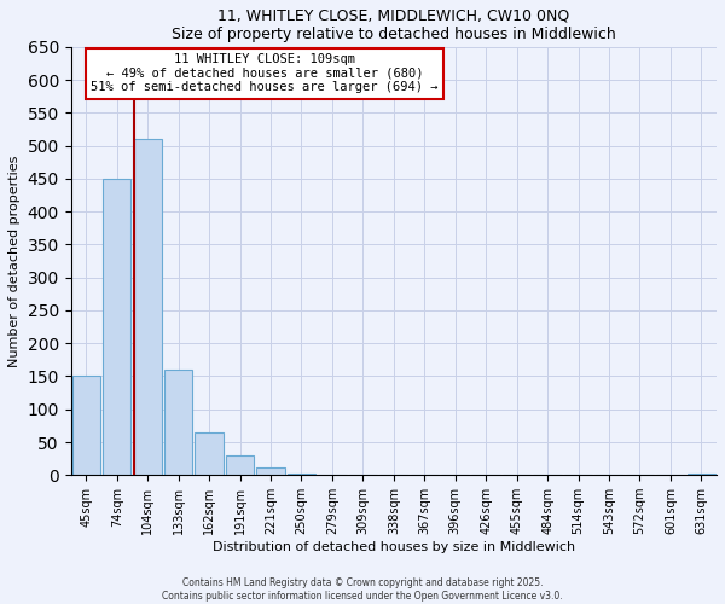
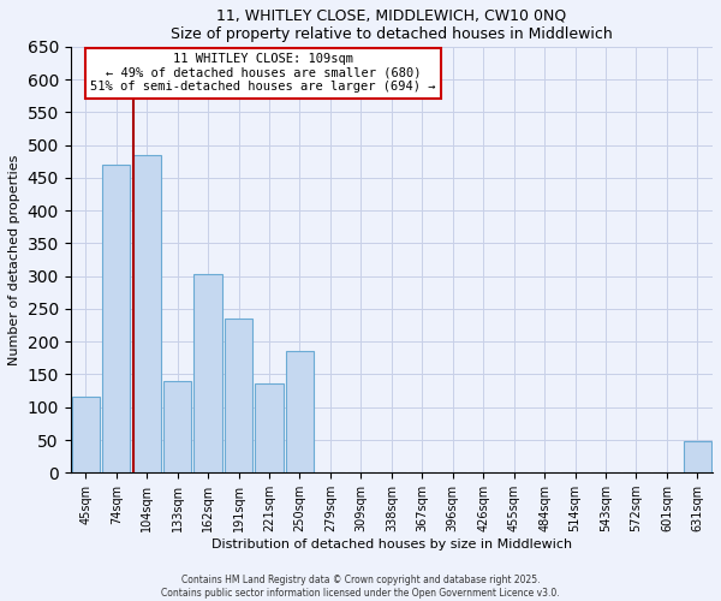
45sqm: 150 -> 116
74sqm: 450 -> 470
104sqm: 510 -> 484
133sqm: 160 -> 140
162sqm: 65 -> 304
191sqm: 30 -> 236
221sqm: 12 -> 136
250sqm: 2 -> 186
631sqm: 2 -> 48
